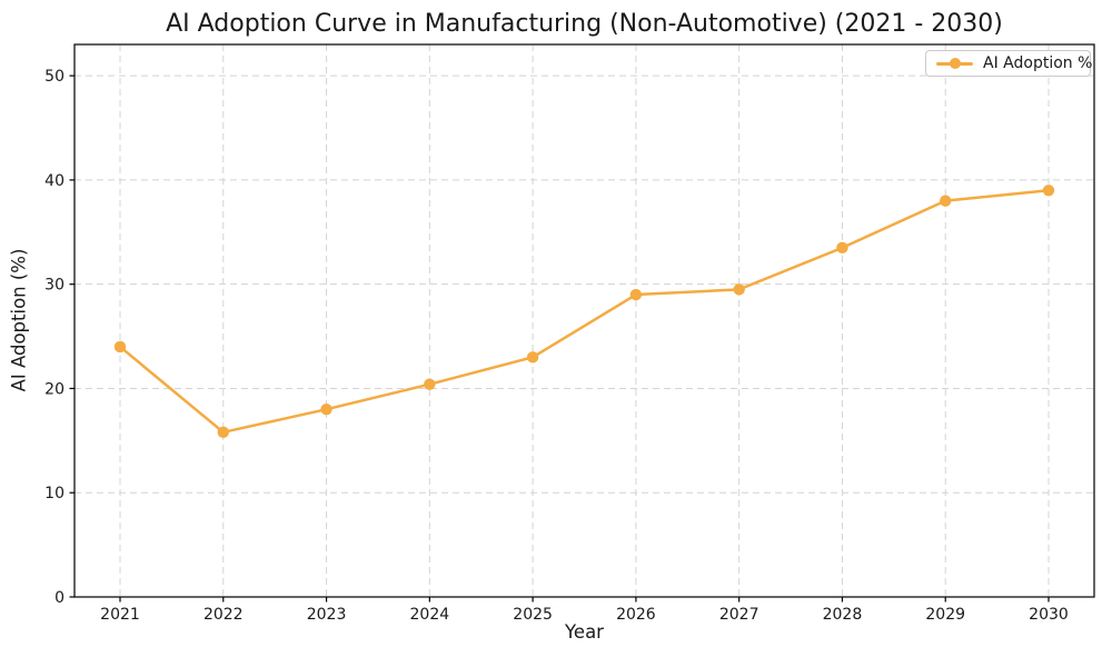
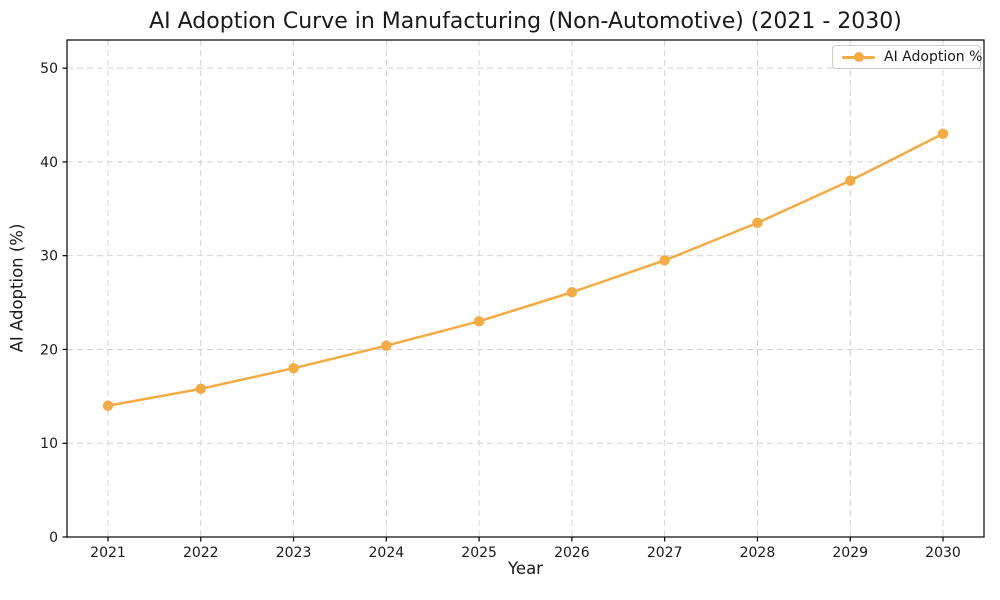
2021: 24 -> 14
2026: 29 -> 26
2030: 39 -> 43
